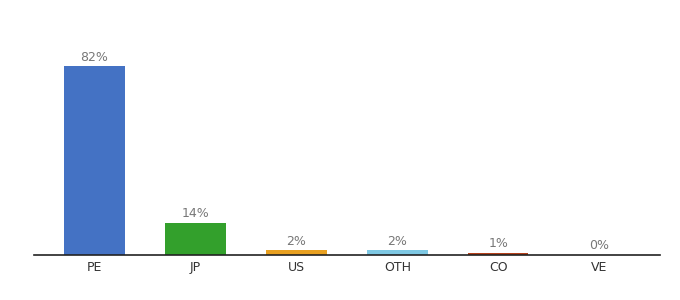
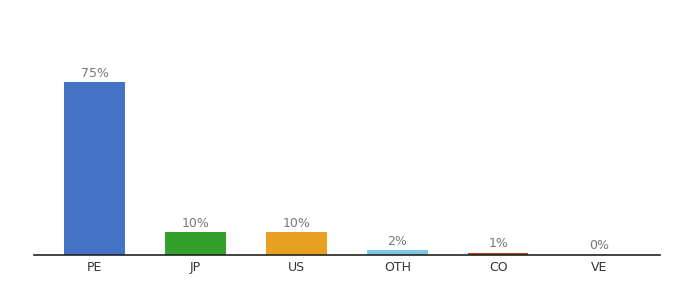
PE: 82% -> 75%
JP: 14% -> 10%
US: 2% -> 10%
